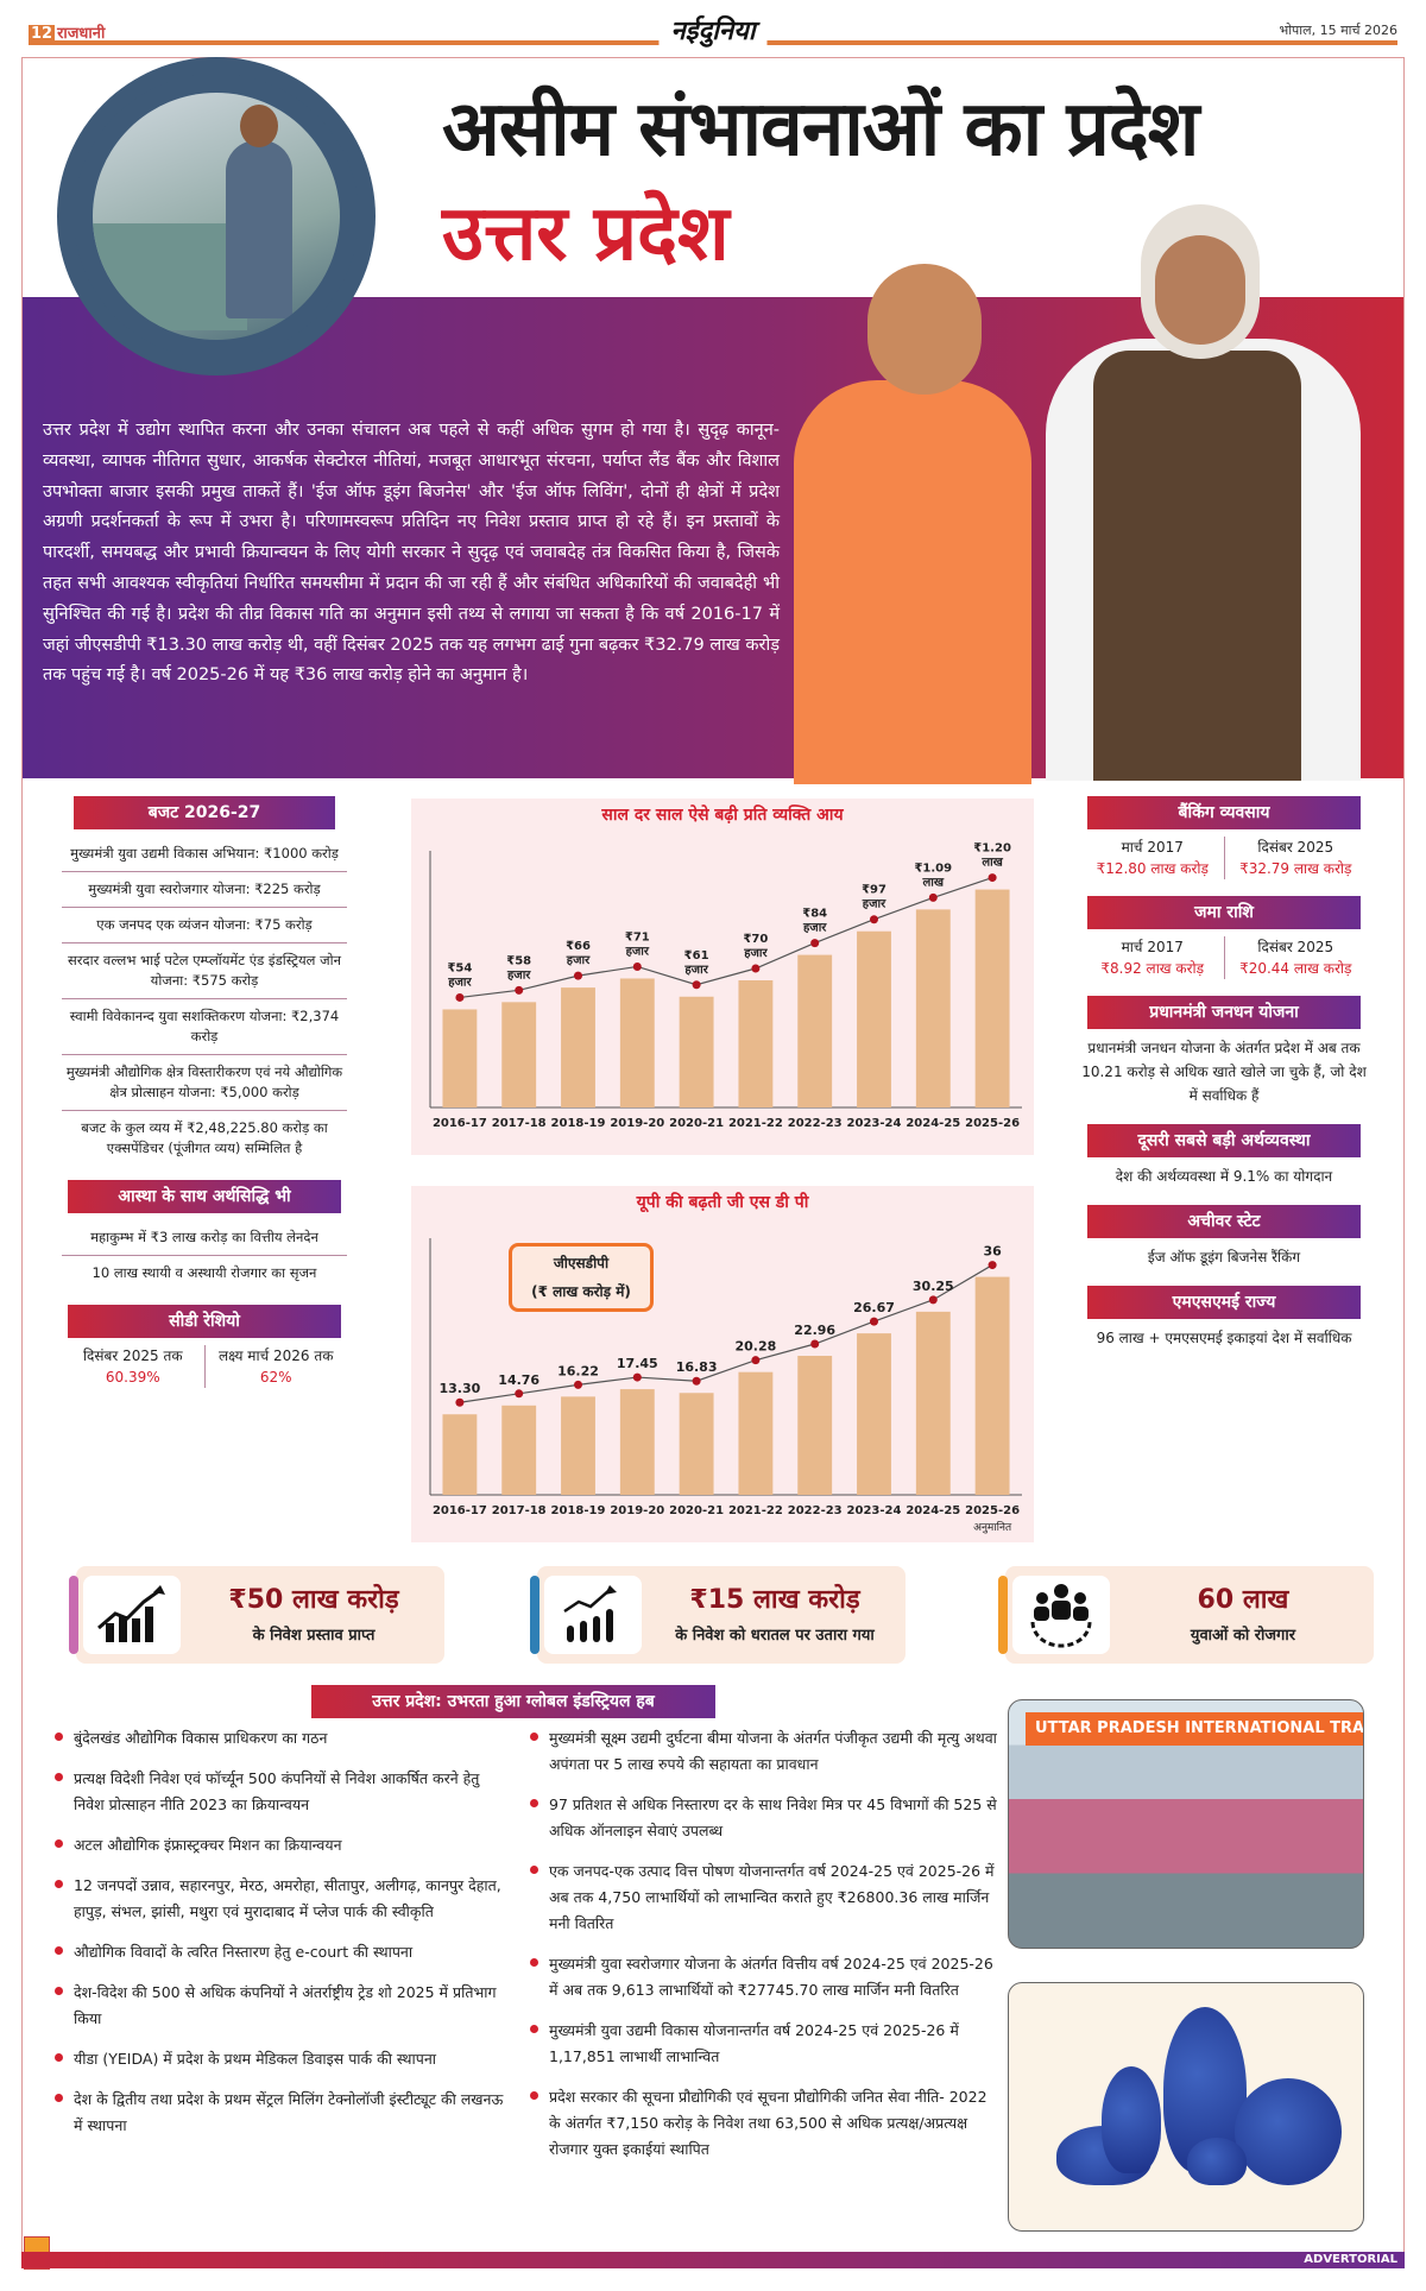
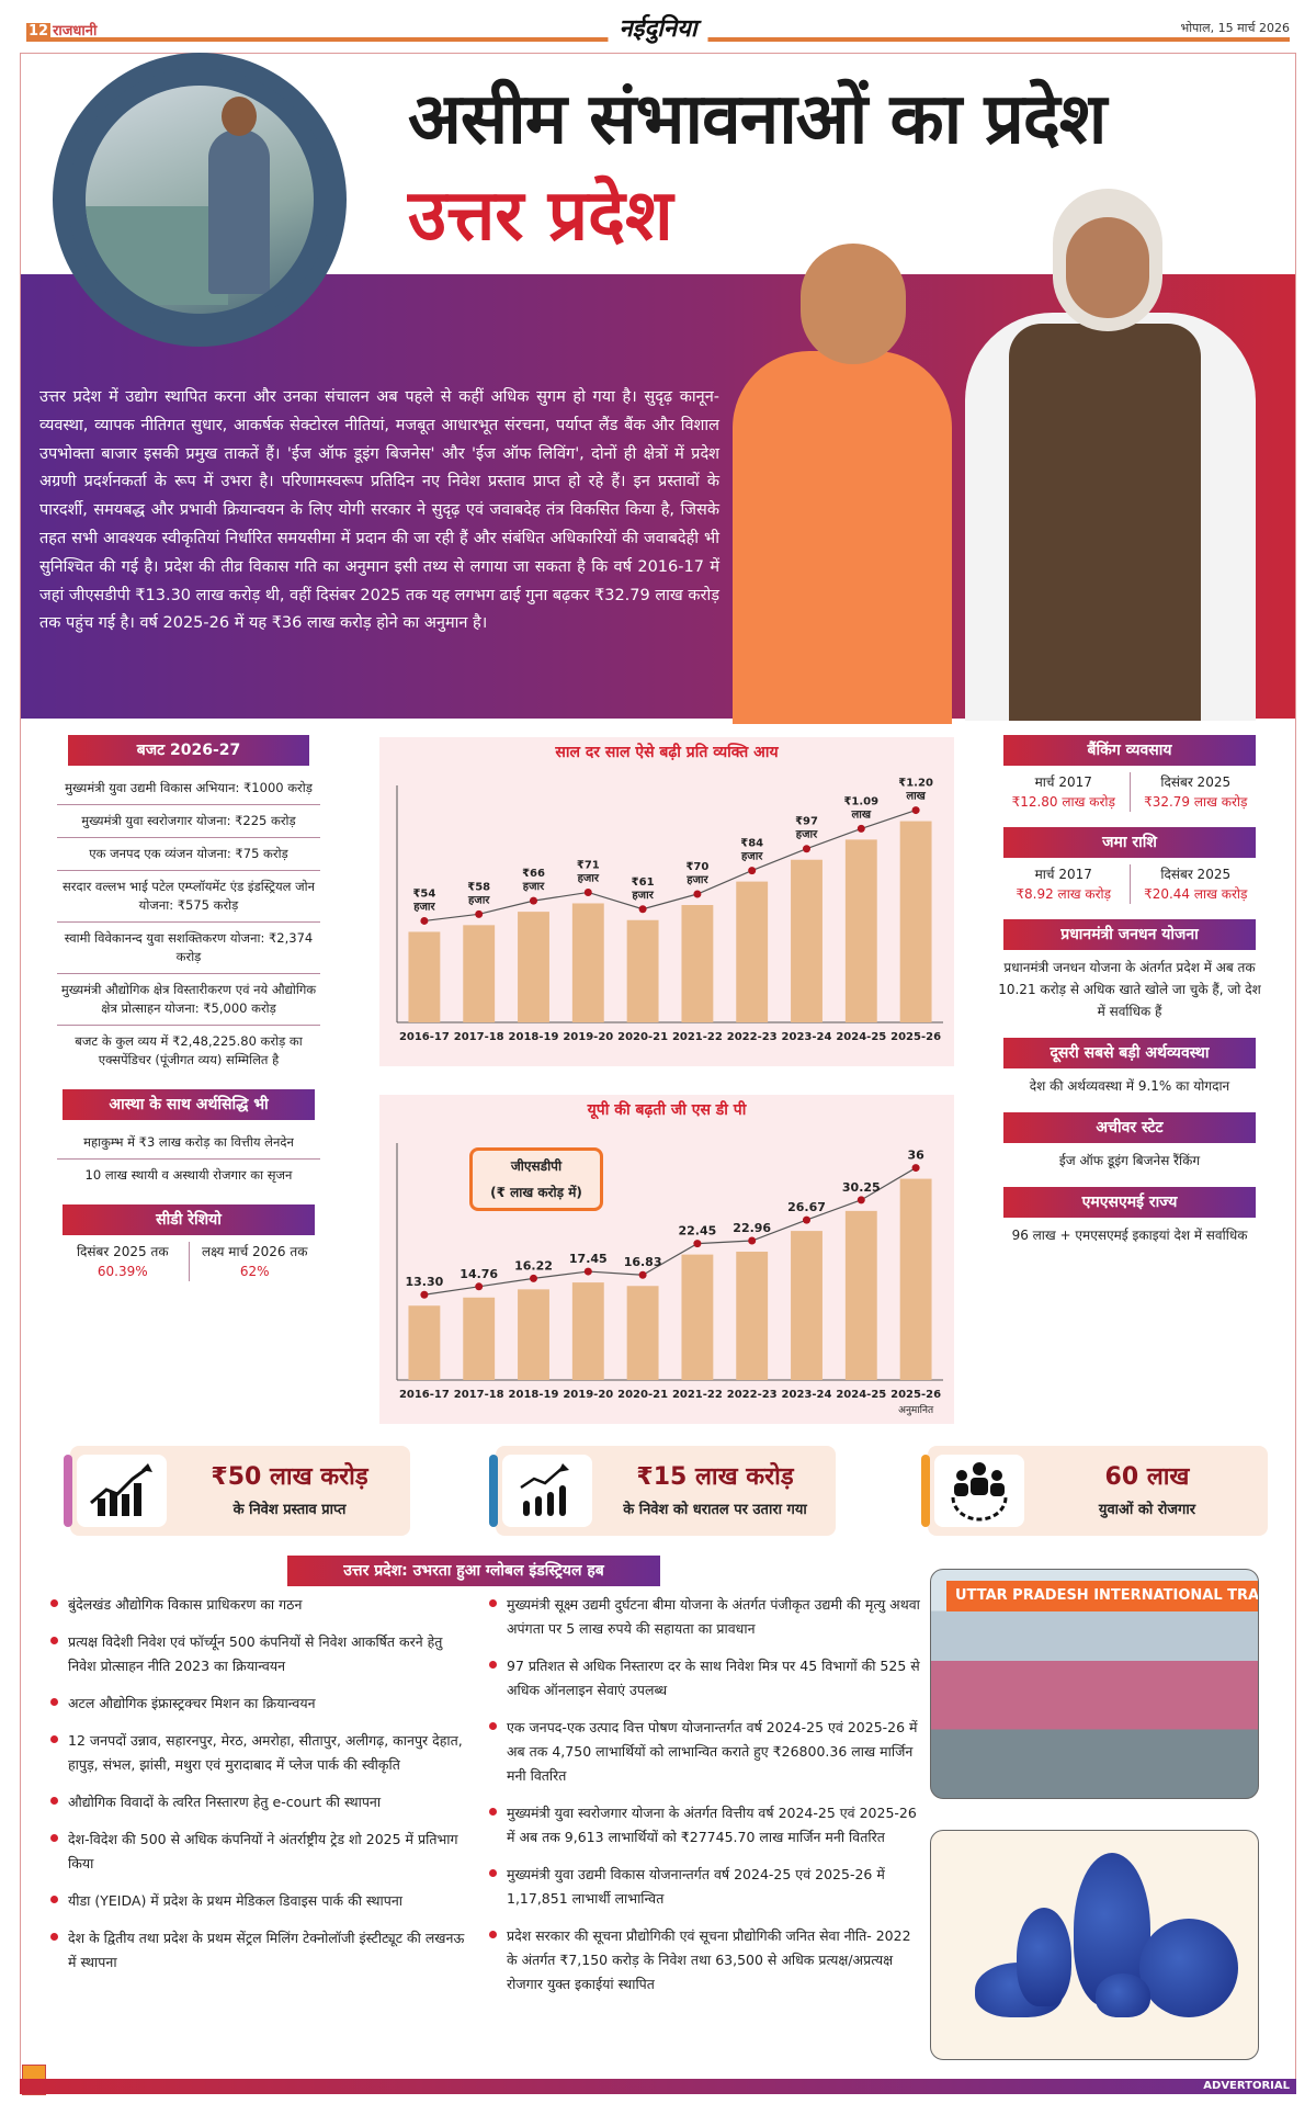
यूपी की बढ़ती जी एस डी पी/2021-22: 20.28 -> 22.45
